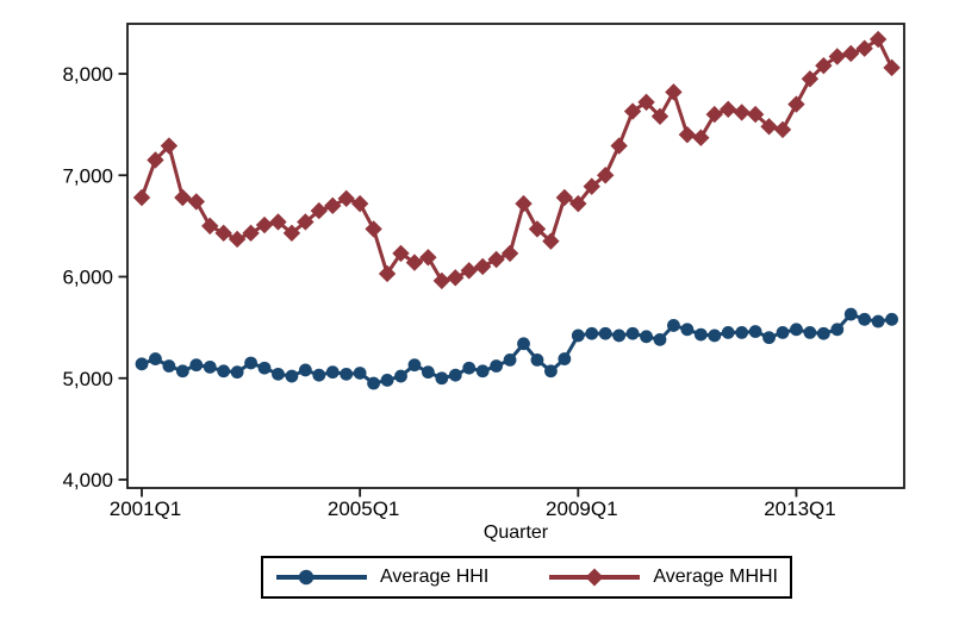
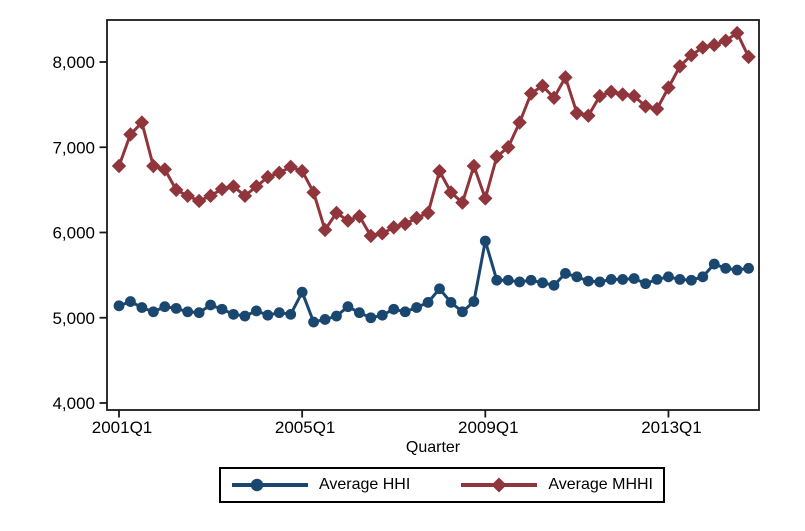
Average HHI/2005Q1: 5000 -> 5300
Average HHI/2009Q1: 5400 -> 5900
Average MHHI/2009Q1: 6700 -> 6400
